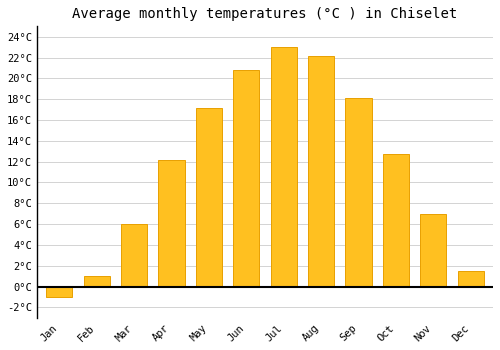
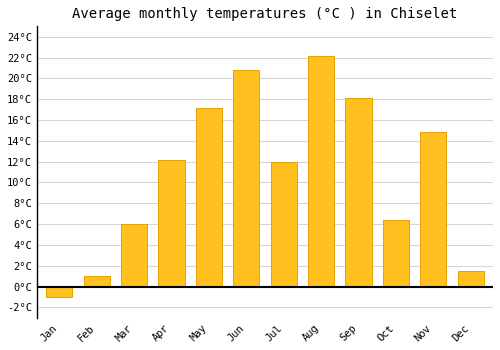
Jul: 23.0°C -> 12.0°C
Oct: 12.7°C -> 6.4°C
Nov: 7.0°C -> 14.8°C
